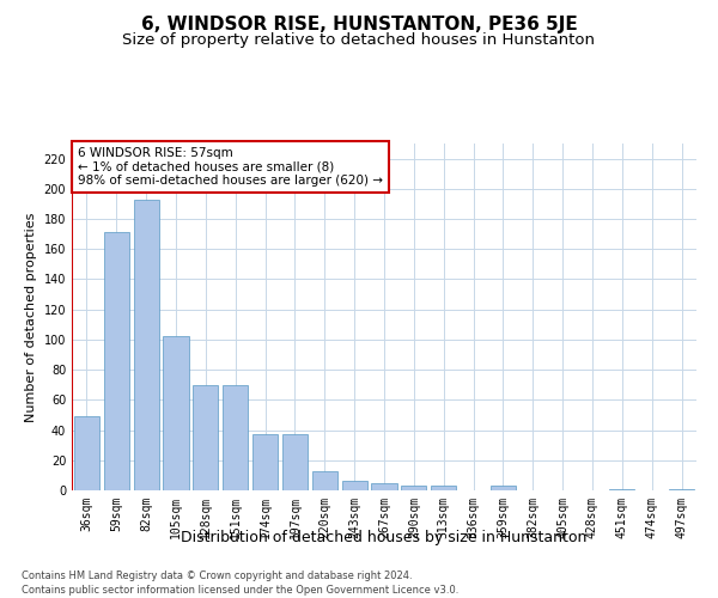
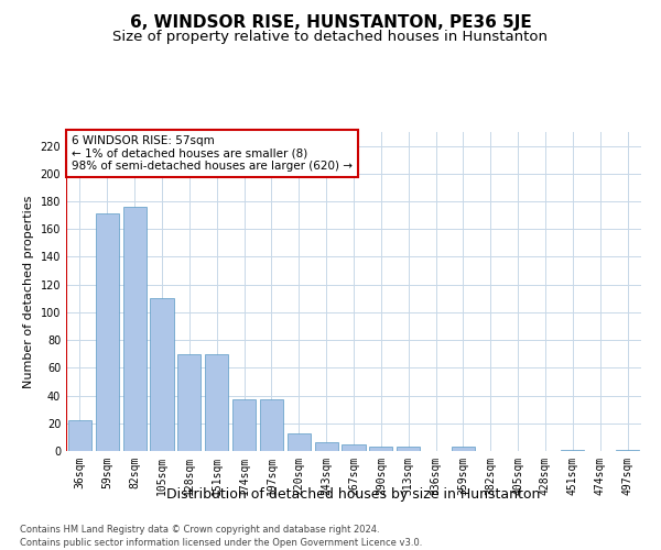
36sqm: 49 -> 22
82sqm: 193 -> 176
105sqm: 102 -> 110
